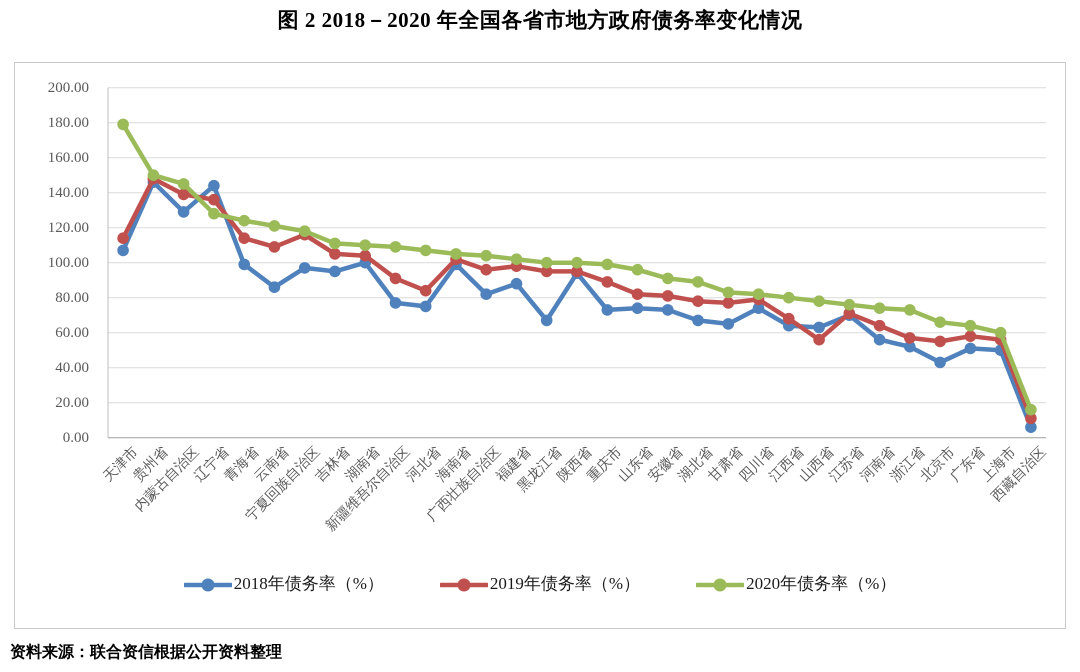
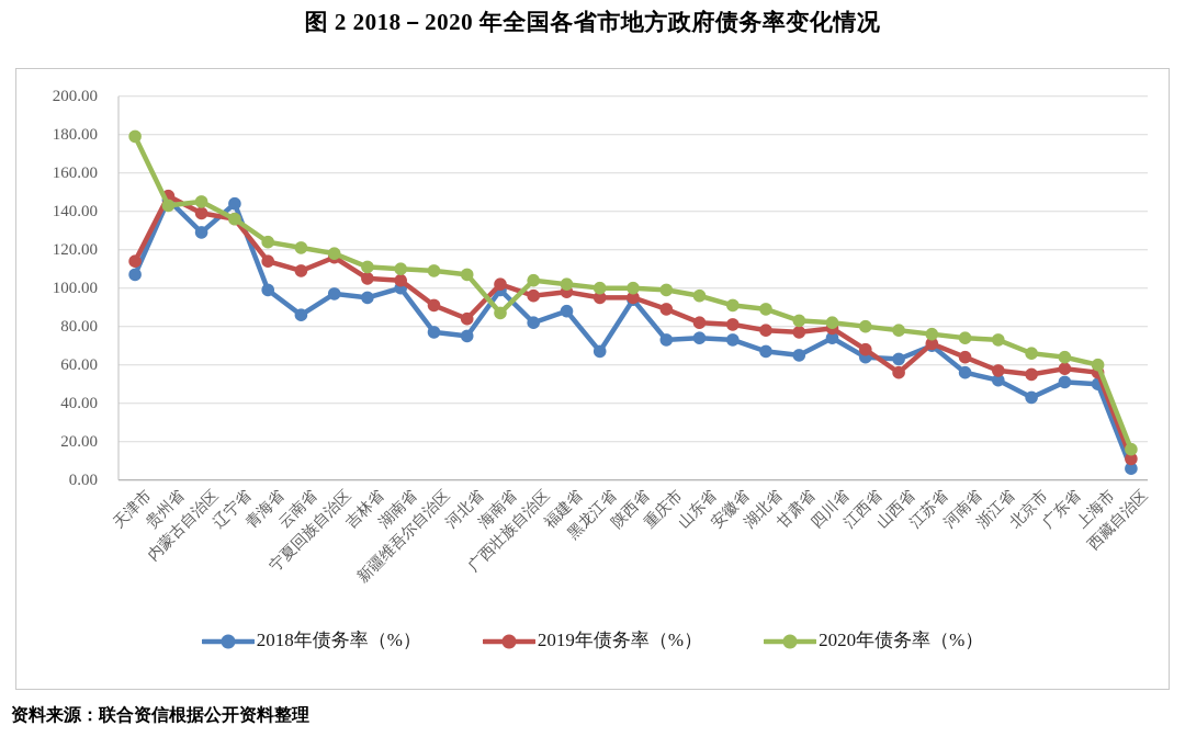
2020年债务率（%）/贵州省: 150 -> 143
2020年债务率（%）/辽宁省: 128 -> 136
2020年债务率（%）/海南省: 105 -> 87
